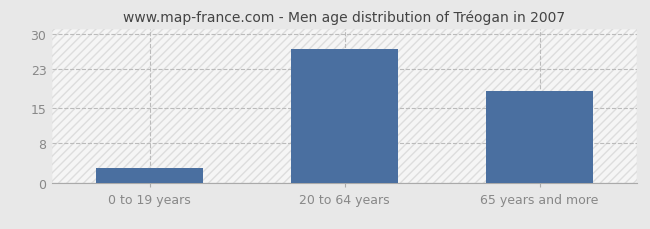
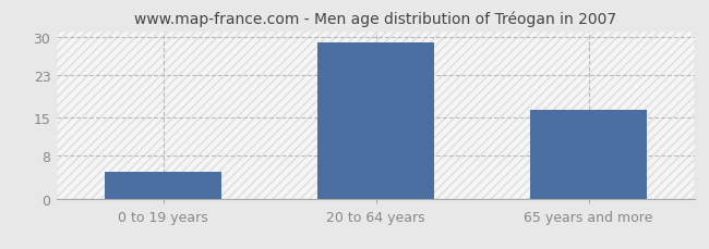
0 to 19 years: 3.0 -> 5.0
20 to 64 years: 27.0 -> 29.0
65 years and more: 18.5 -> 16.5
